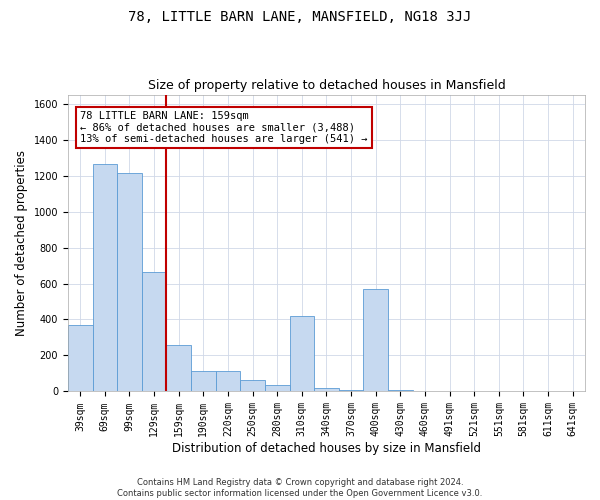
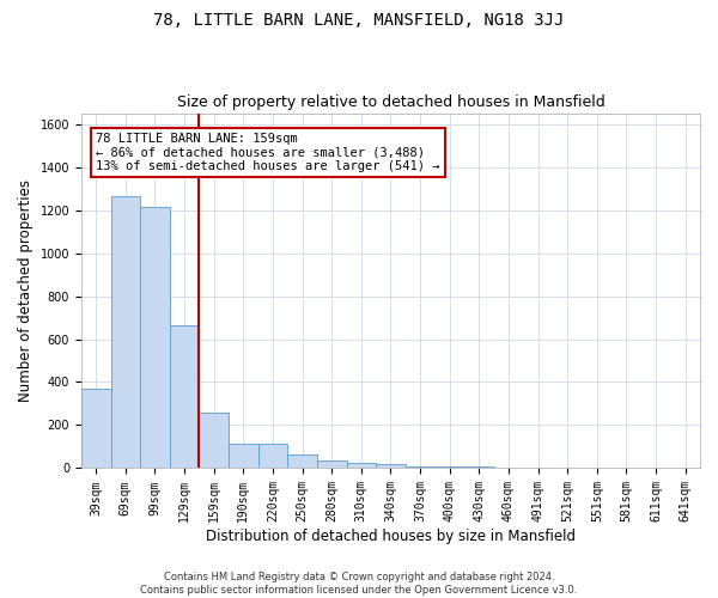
310sqm: 420 -> 20
400sqm: 570 -> 10
